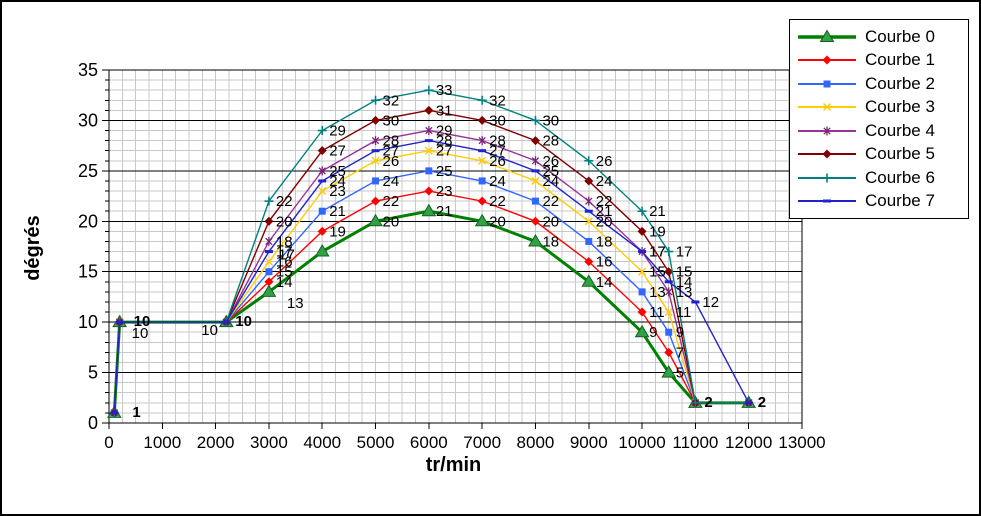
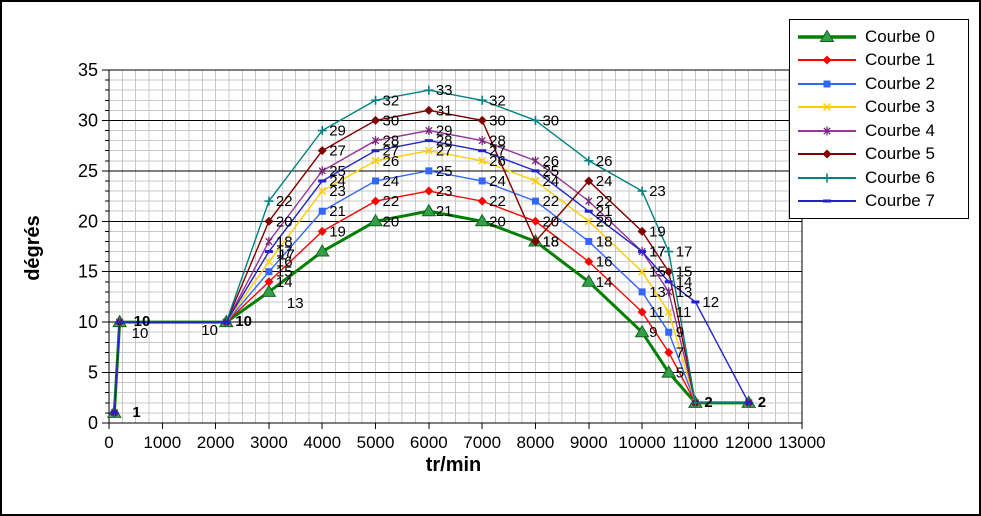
Courbe 5/8000: 28 -> 18
Courbe 6/10000: 21 -> 23
